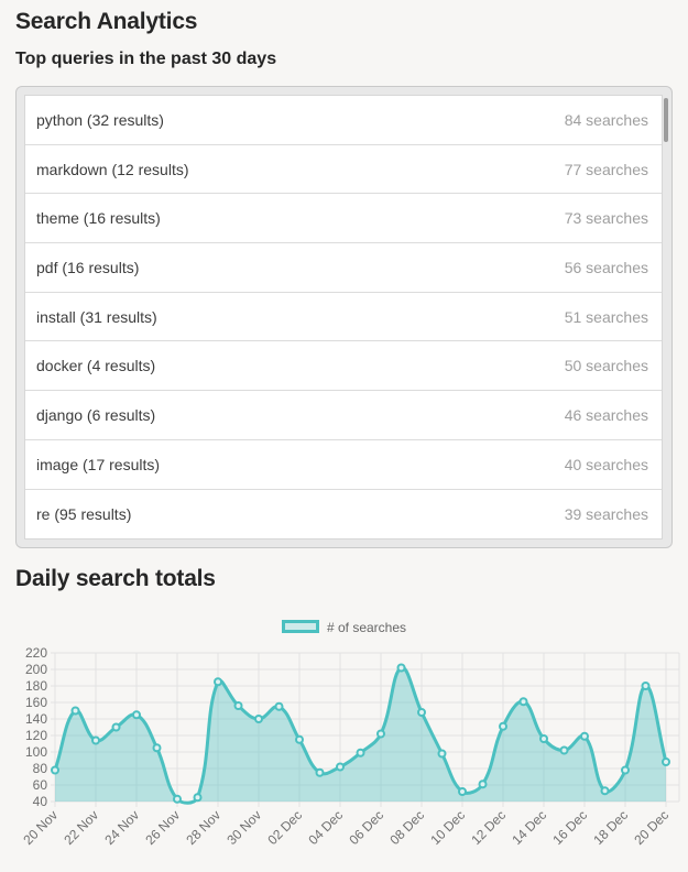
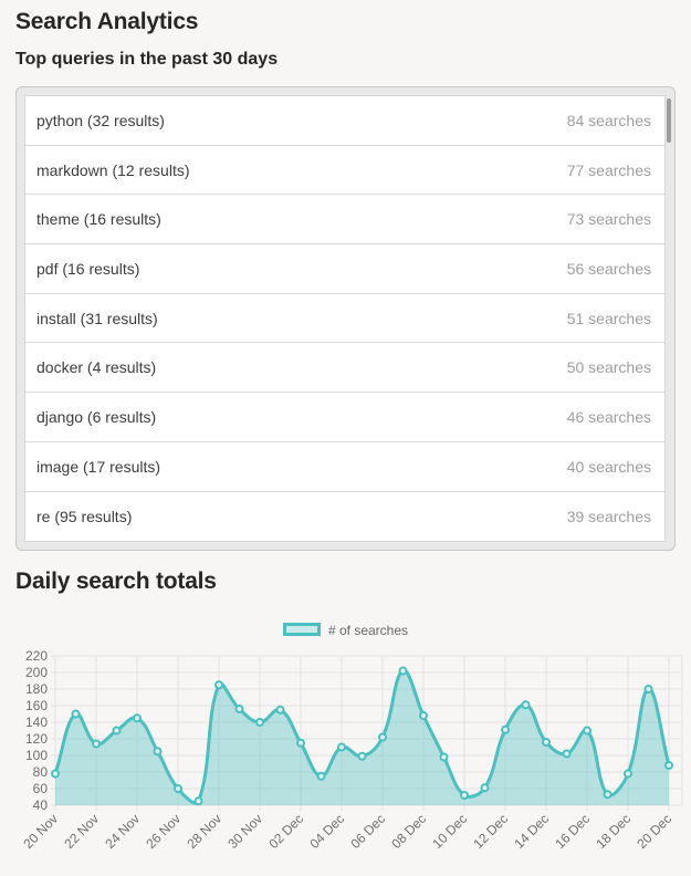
26 Nov: 40 -> 60
04 Dec: 80 -> 110
16 Dec: 120 -> 130
